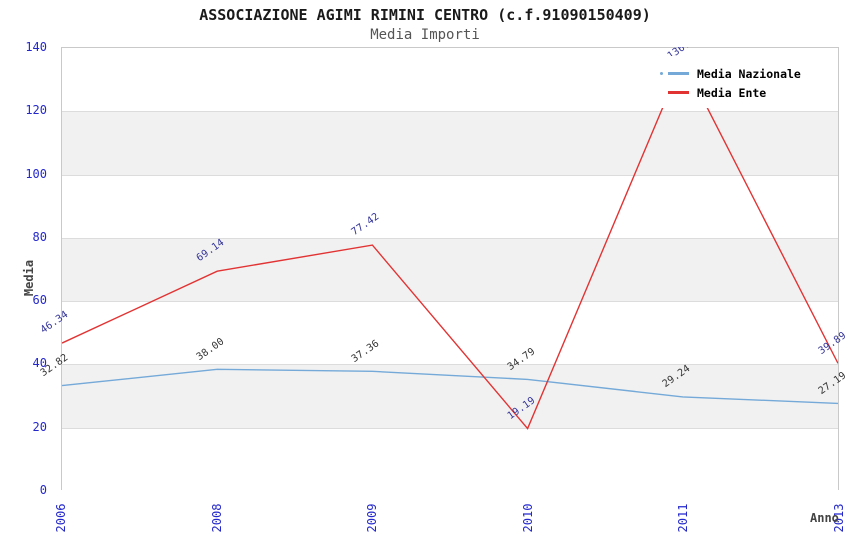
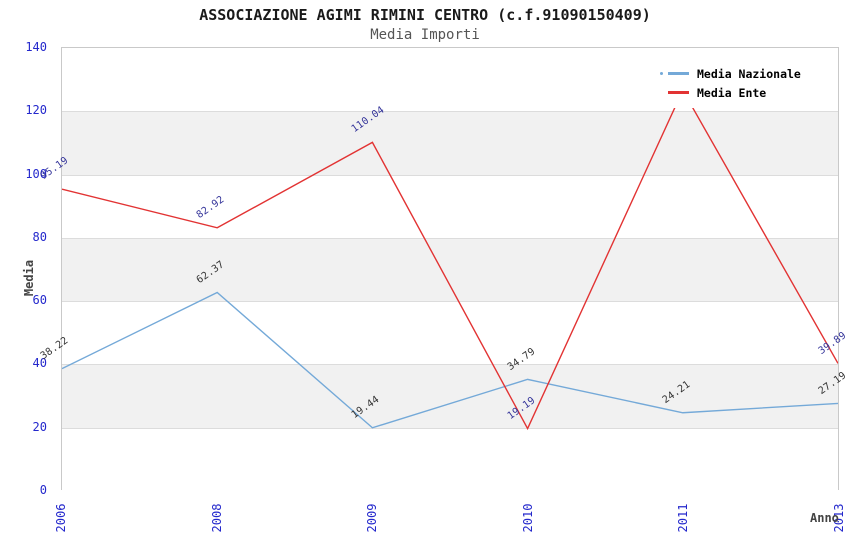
Media Nazionale/2006: 32.82 -> 38.22
Media Ente/2006: 46.34 -> 95.19
Media Nazionale/2008: 38.00 -> 62.37
Media Ente/2008: 69.14 -> 82.92
Media Nazionale/2009: 37.36 -> 19.44
Media Ente/2009: 77.42 -> 110.04
Media Nazionale/2011: 29.24 -> 24.21
Media Ente/2011: 136.20 -> 126.56
